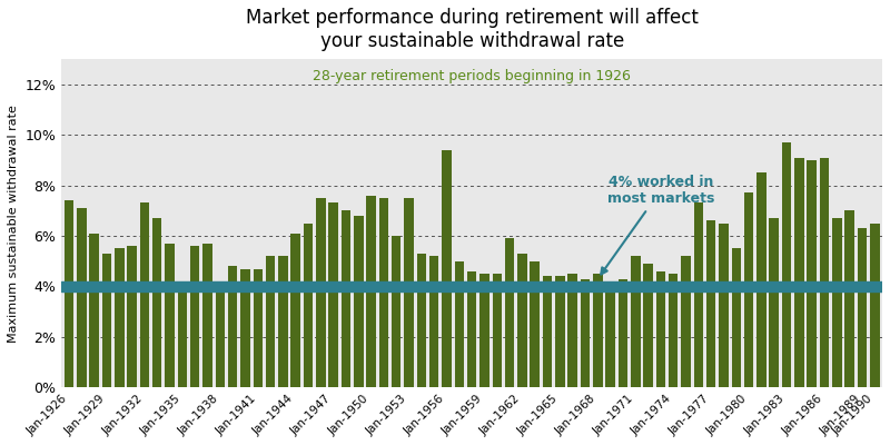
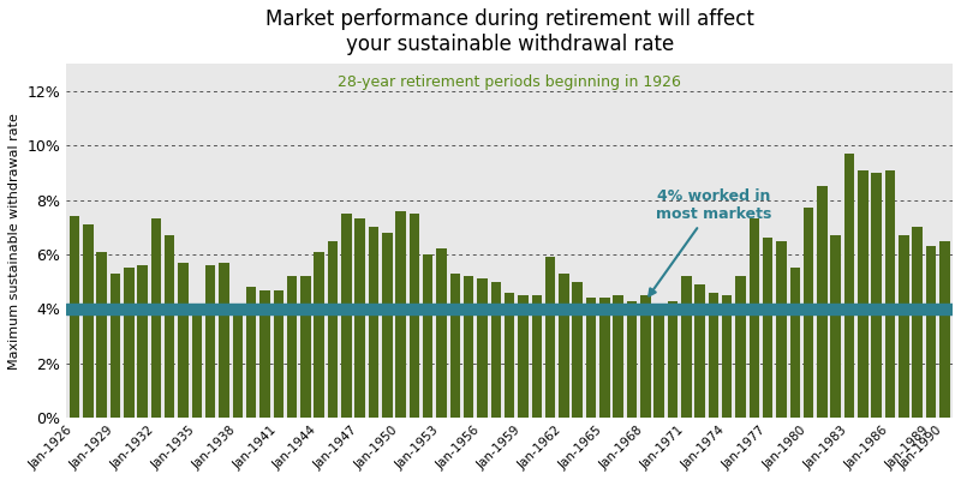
Jan-1953: 7.5% -> 6.2%
Jan-1956: 9.4% -> 5.1%
